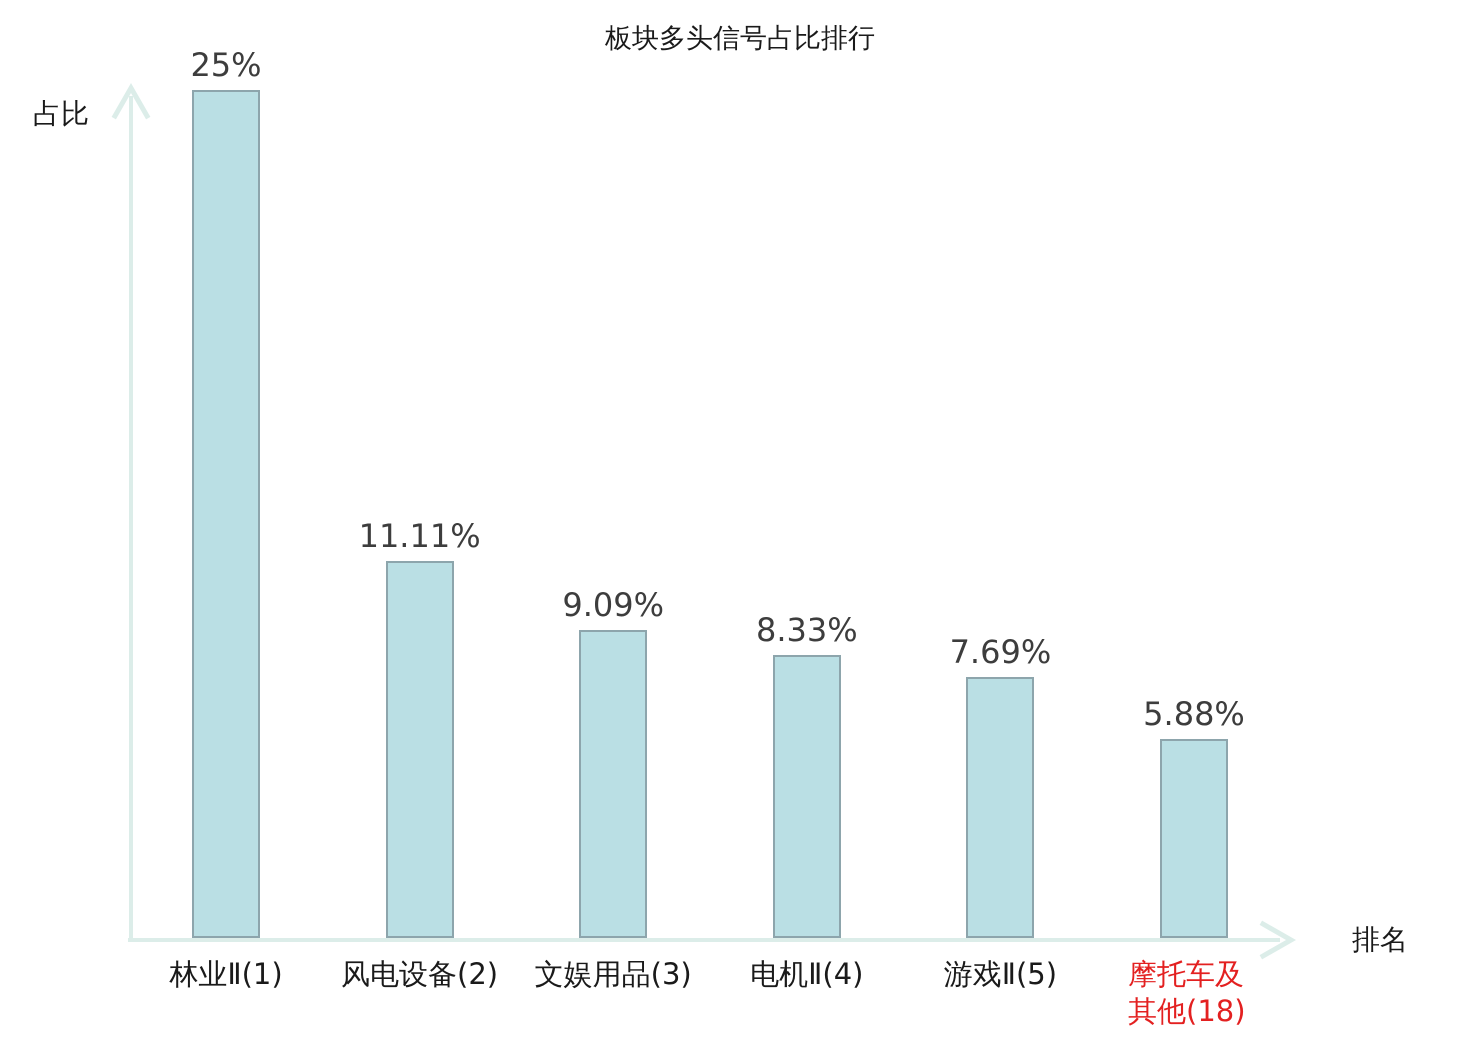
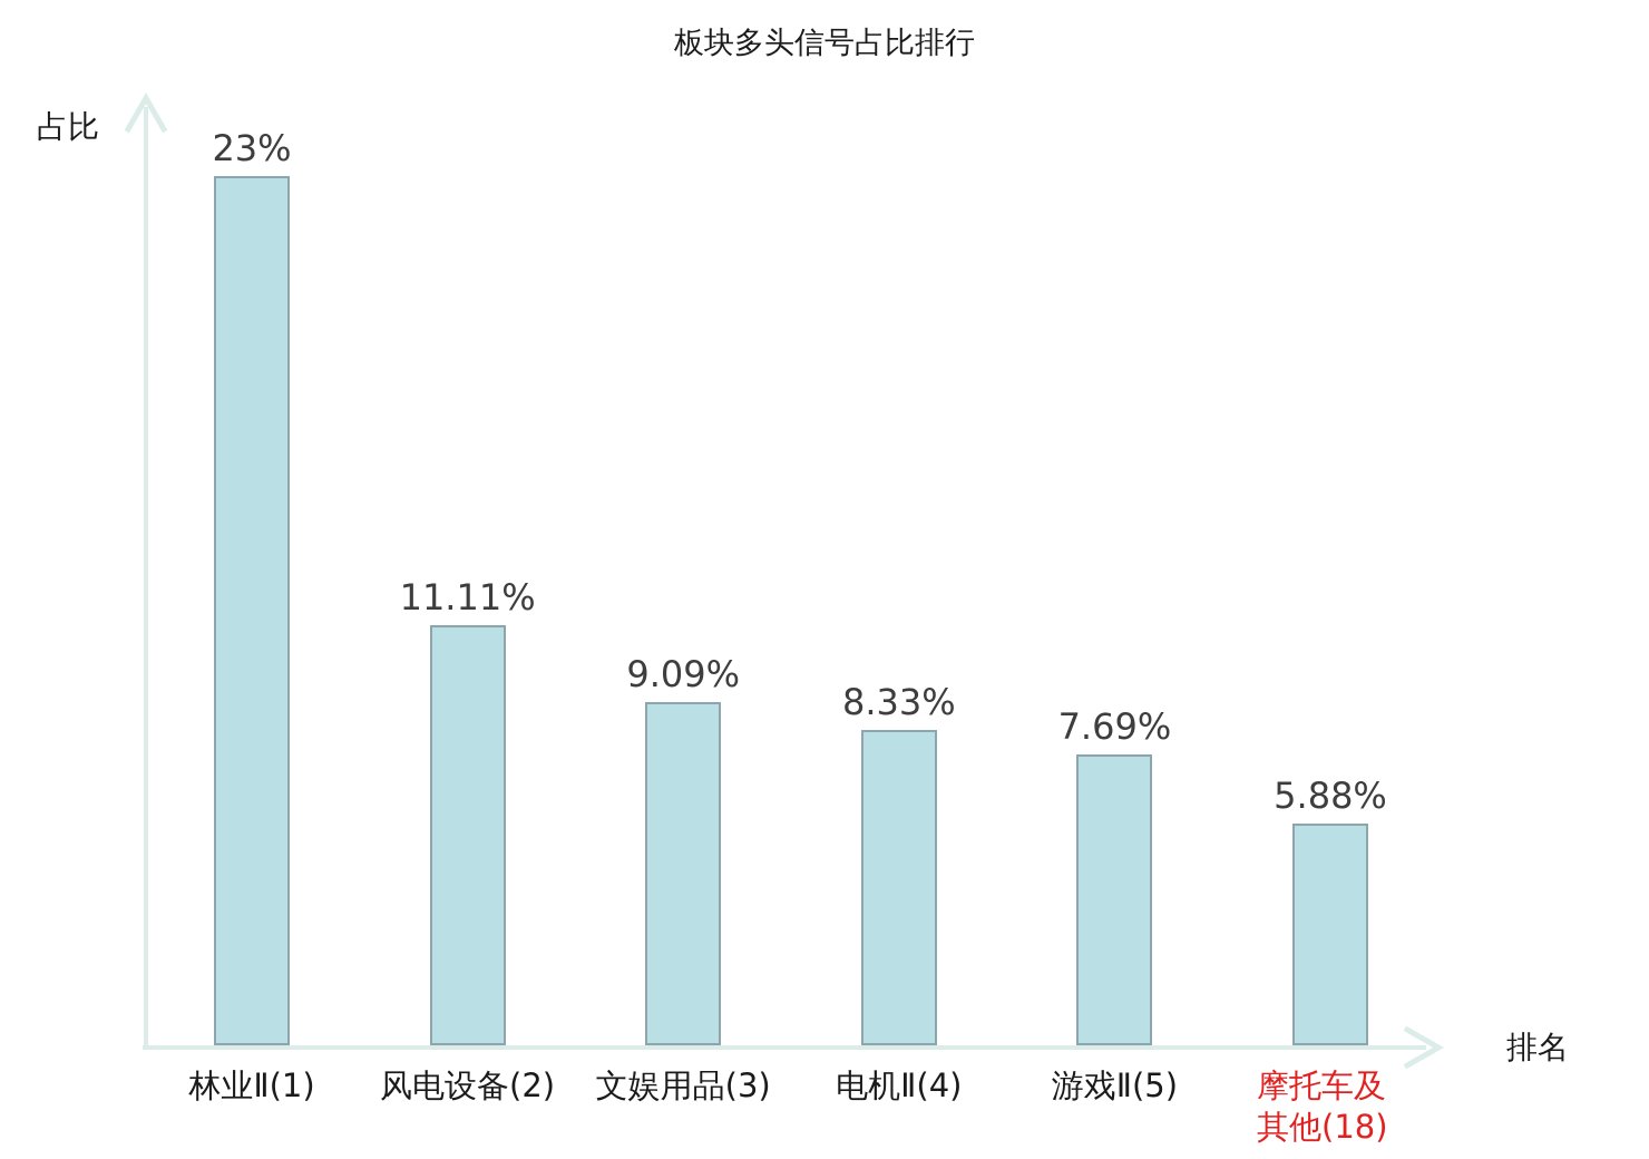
林业Ⅱ(1): 25% -> 23%
